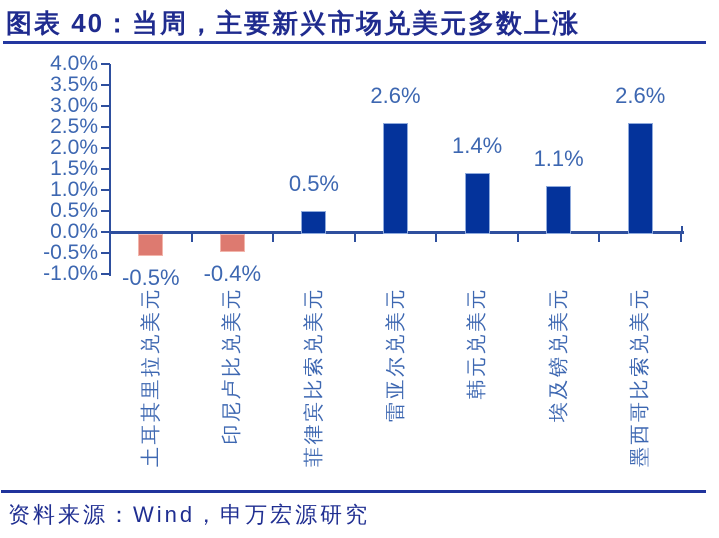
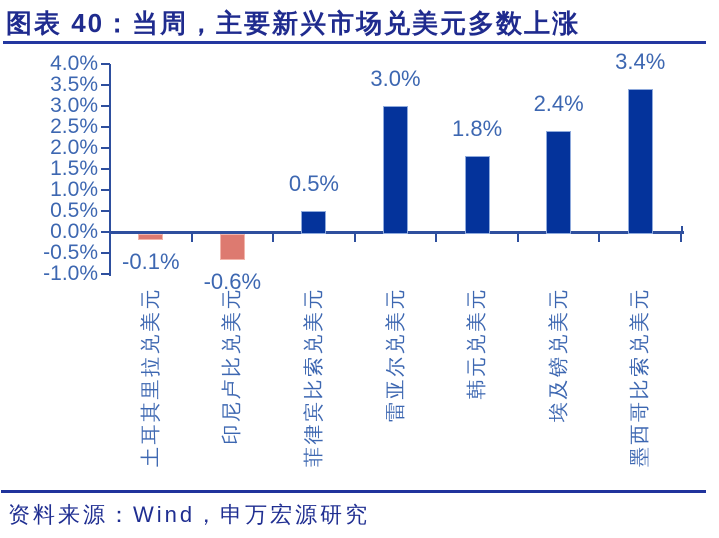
土耳其里拉兑美元: -0.5% -> -0.1%
印尼卢比兑美元: -0.4% -> -0.6%
雷亚尔兑美元: 2.6% -> 3.0%
韩元兑美元: 1.4% -> 1.8%
埃及镑兑美元: 1.1% -> 2.4%
墨西哥比索兑美元: 2.6% -> 3.4%
